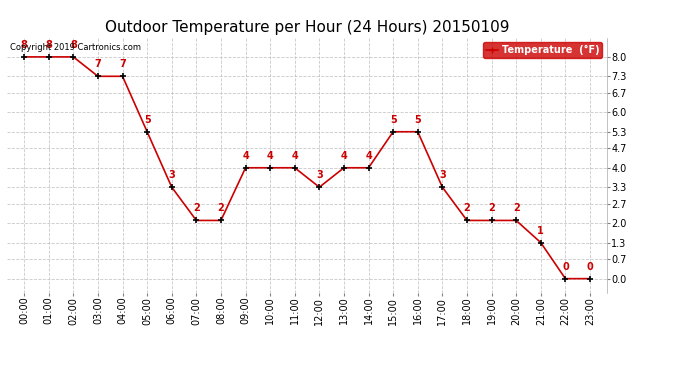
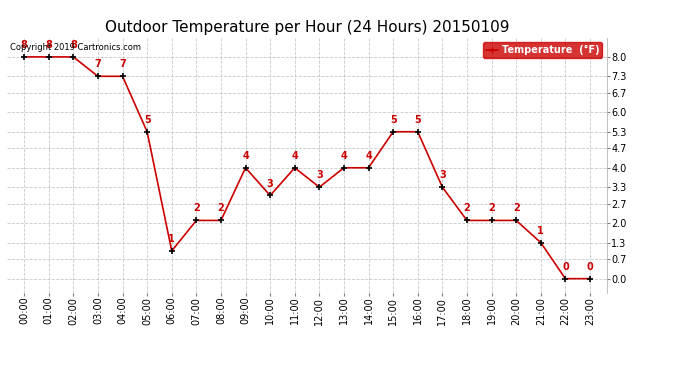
06:00: 3 -> 1
10:00: 4 -> 3
